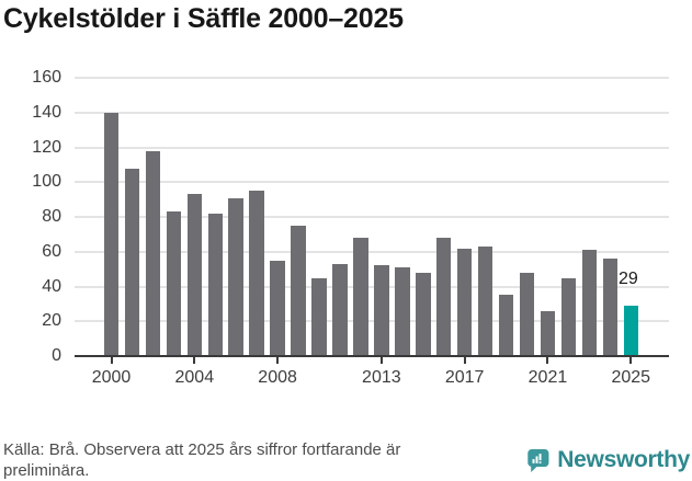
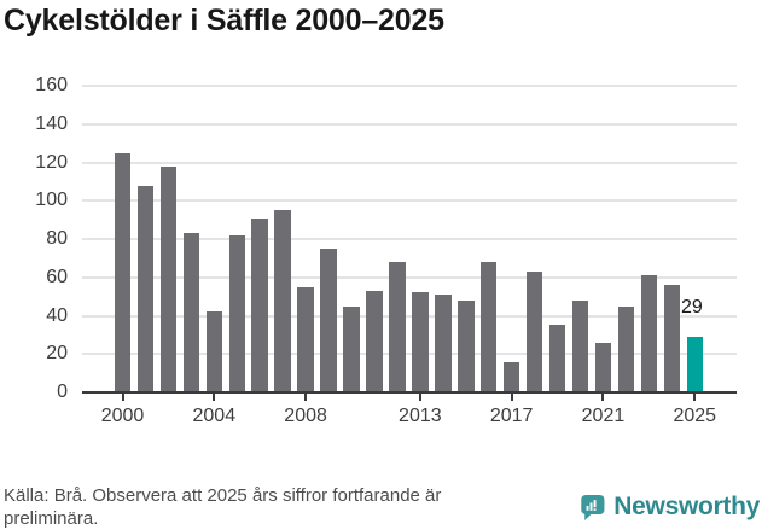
2000: 140 -> 125
2004: 93 -> 42
2017: 62 -> 16
